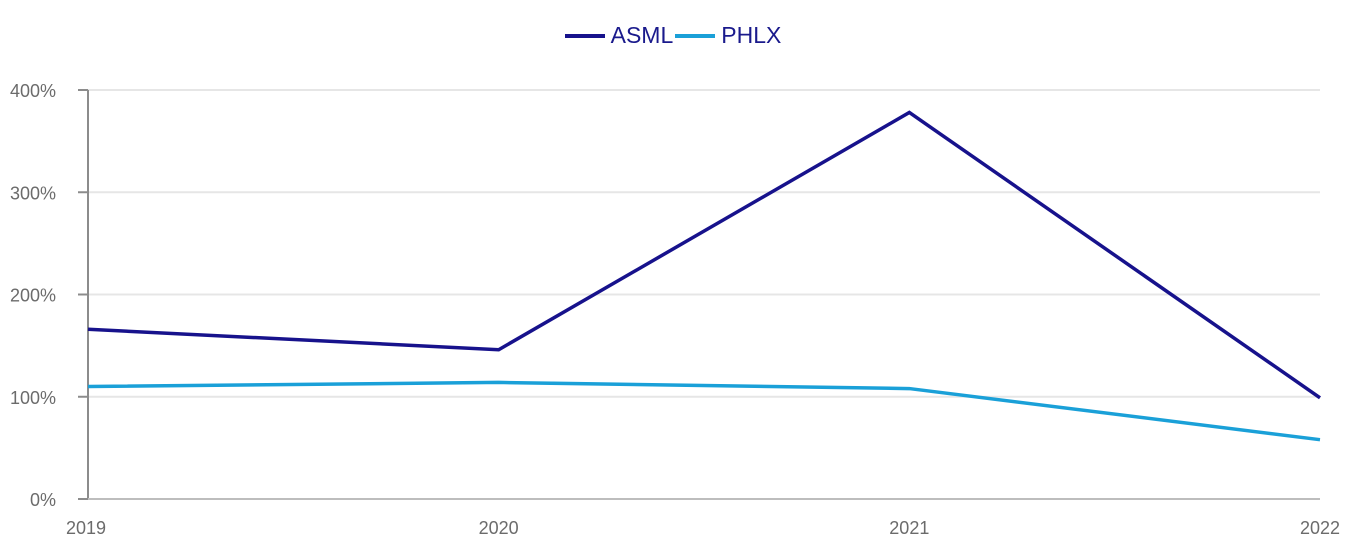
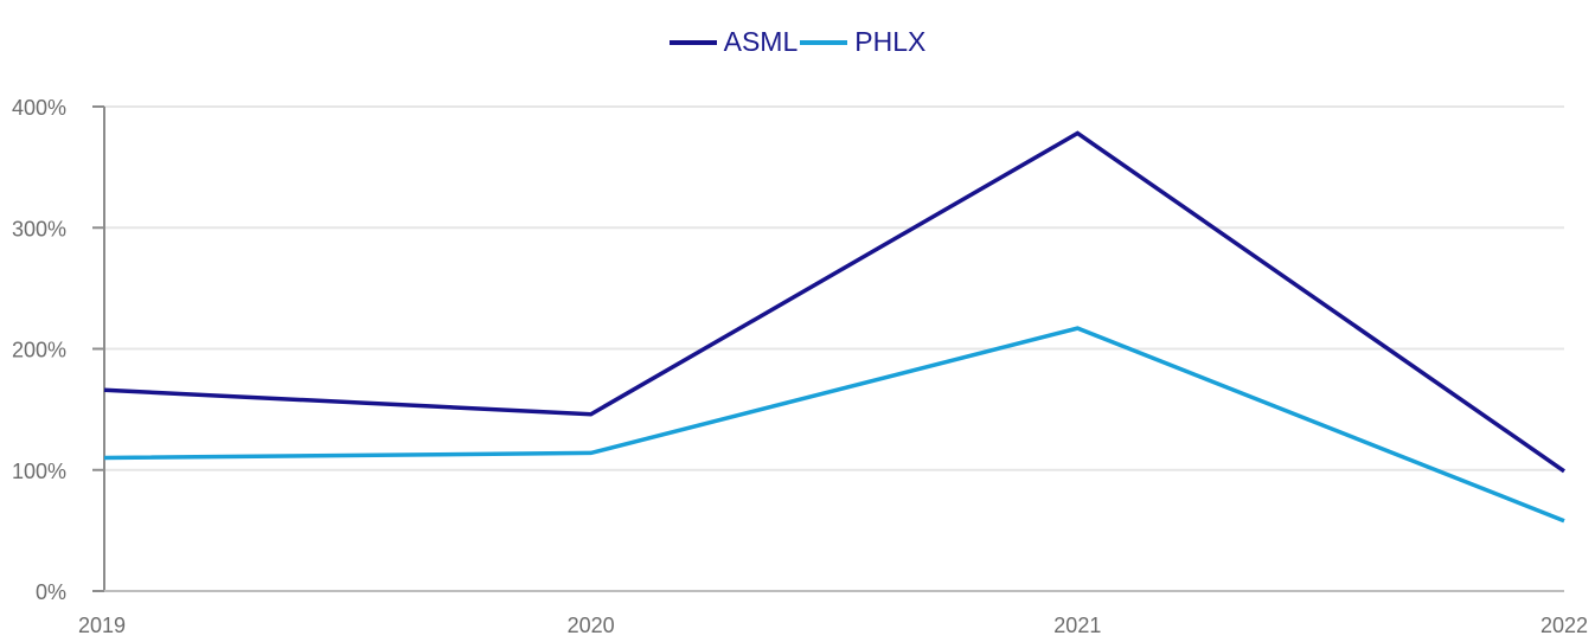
PHLX/2021: 108% -> 217%
